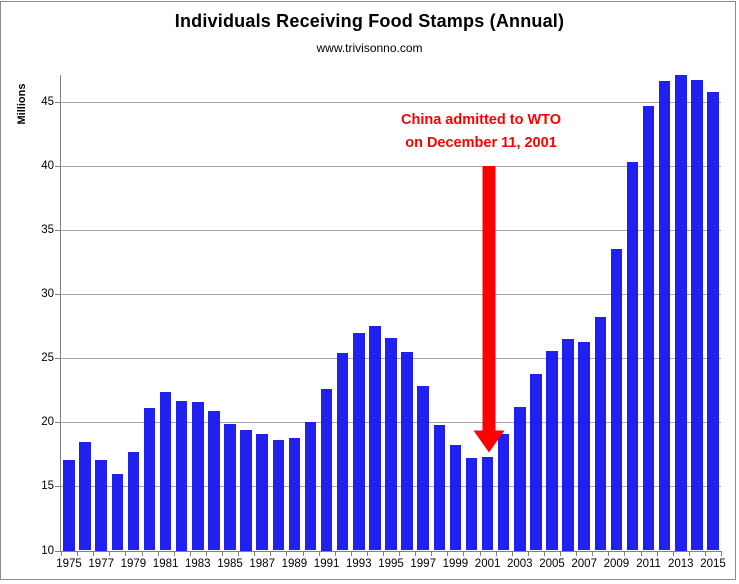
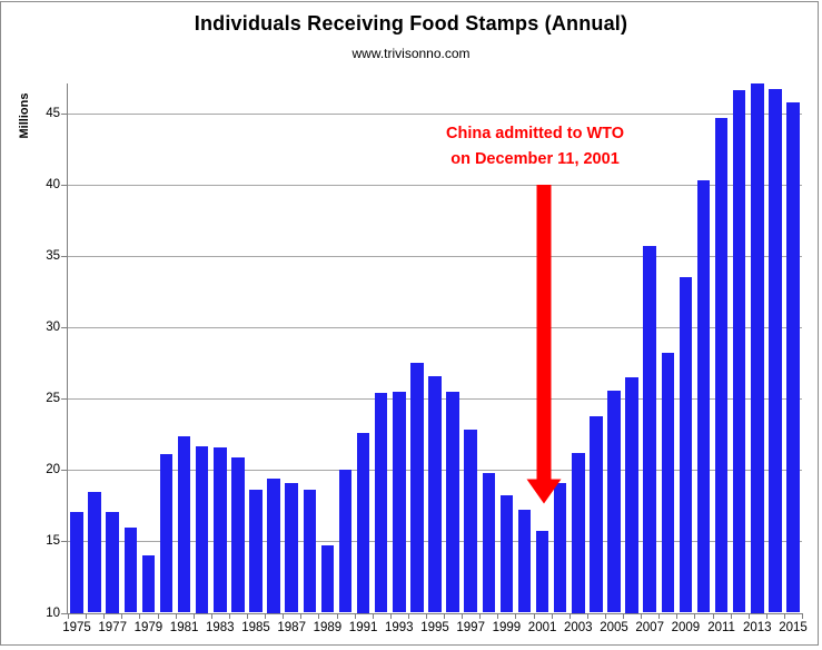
1979: 17.7 -> 14.0
1985: 19.9 -> 18.6
1989: 18.8 -> 14.7
1993: 27.0 -> 25.5
2001: 17.3 -> 15.7
2007: 26.3 -> 35.7
